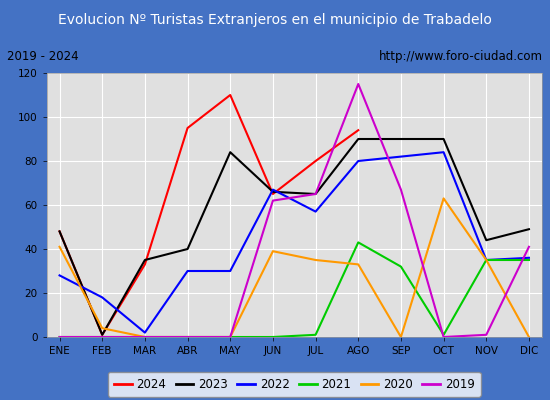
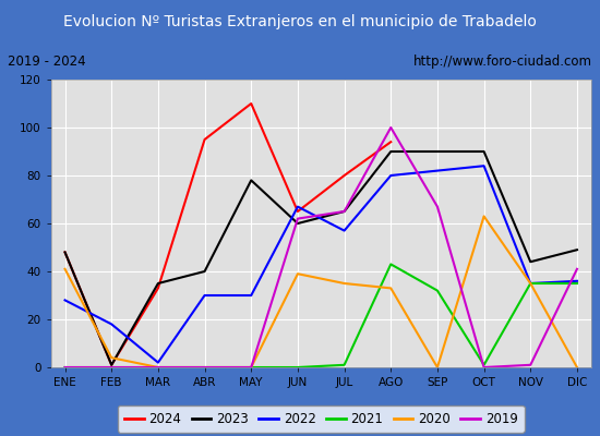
2023/MAY: 84 -> 78
2023/JUN: 66 -> 60
2019/AGO: 115 -> 100
